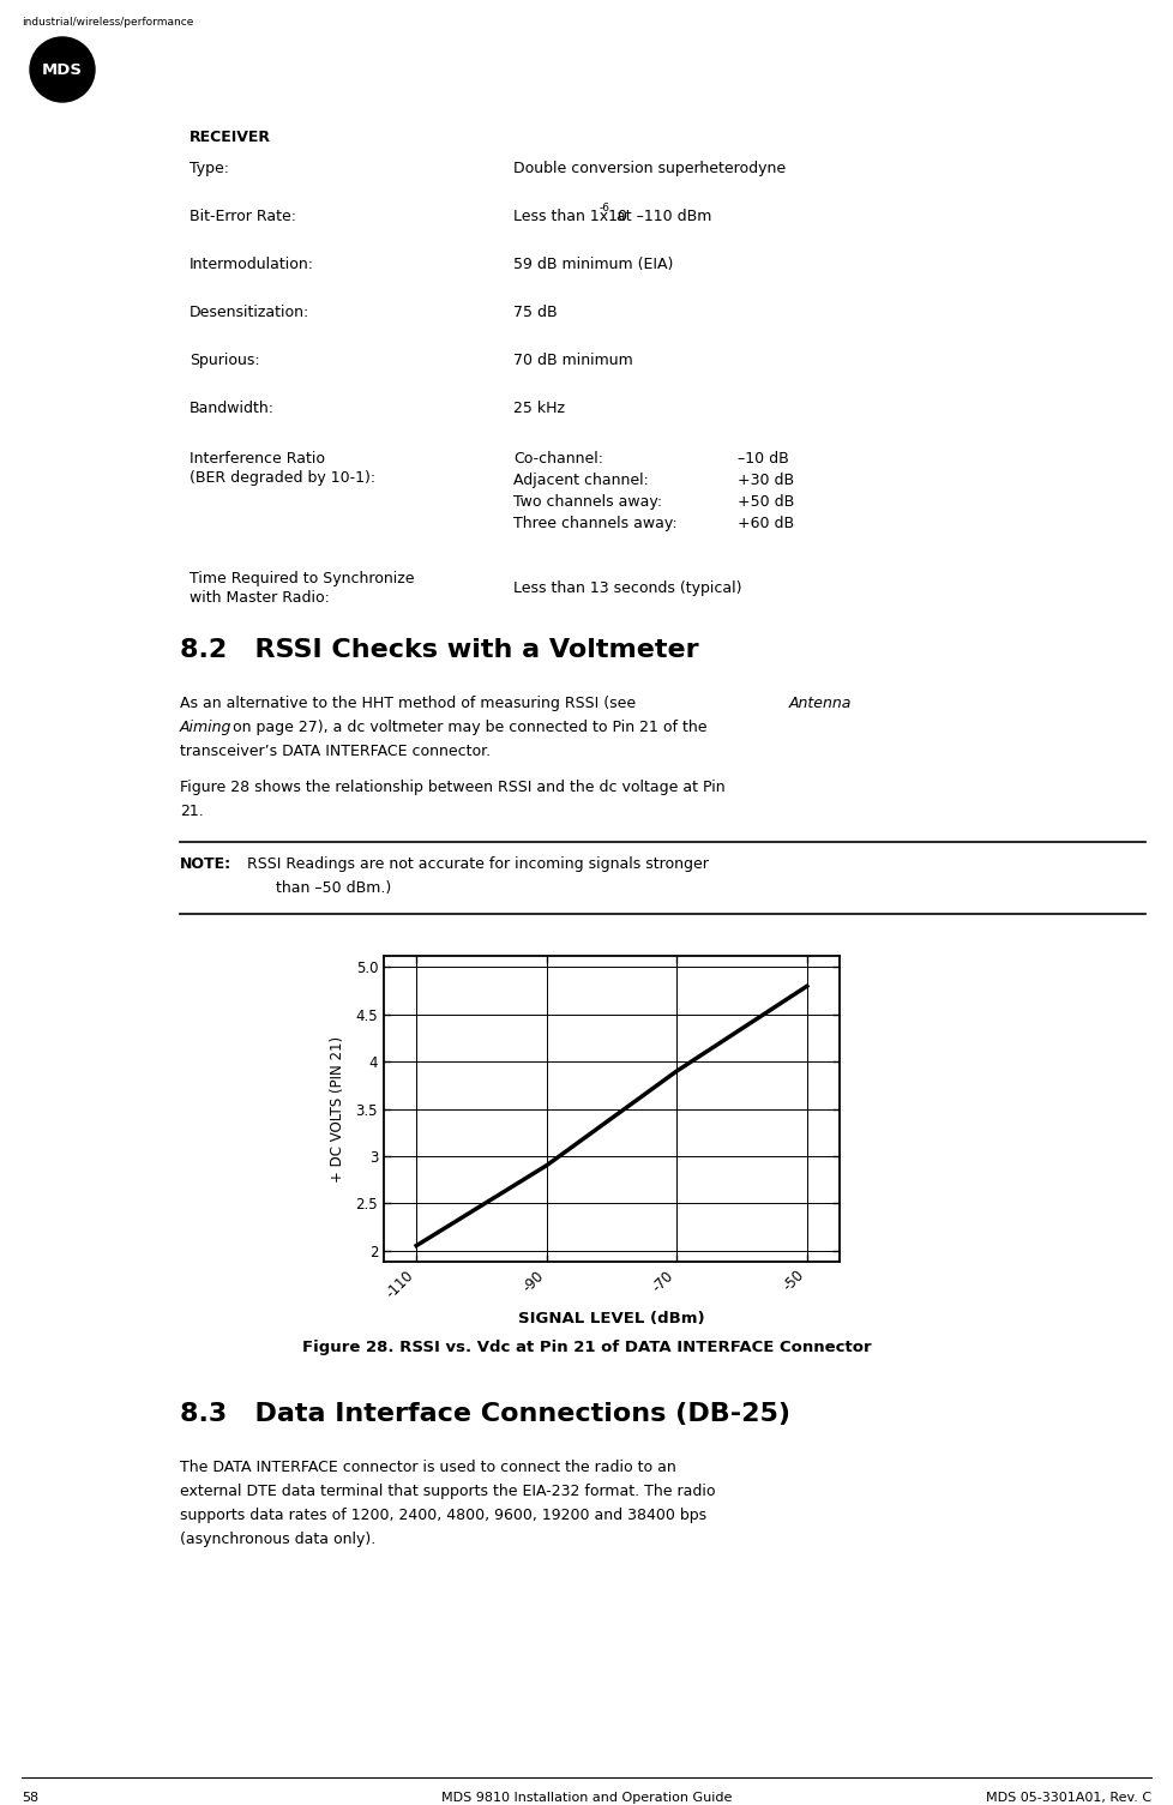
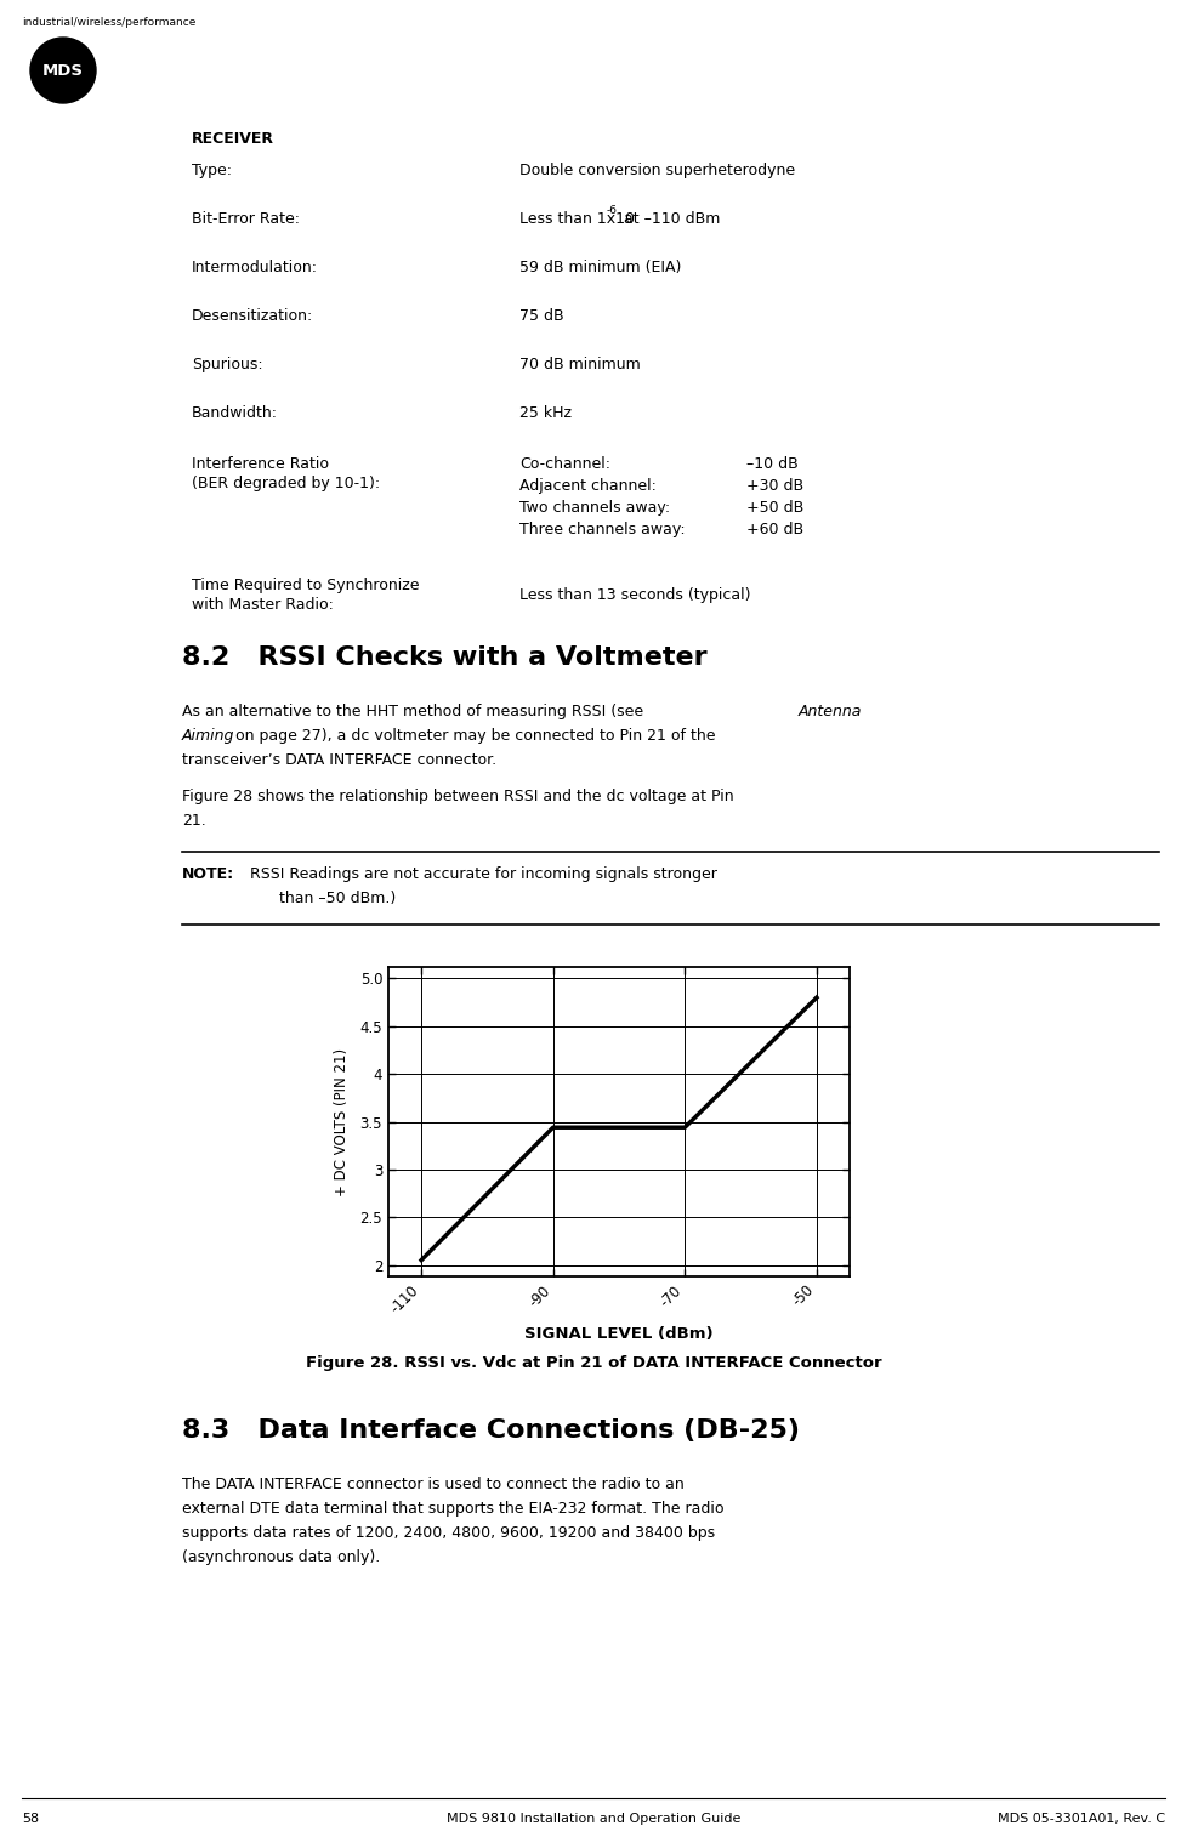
-90: 2.90 -> 3.44
-70: 3.90 -> 3.44
